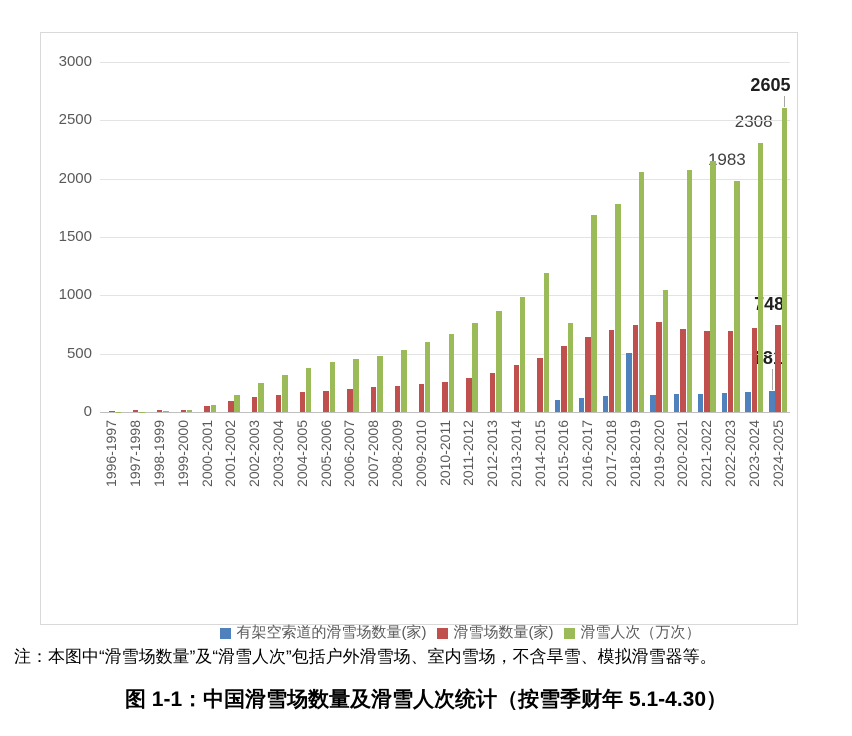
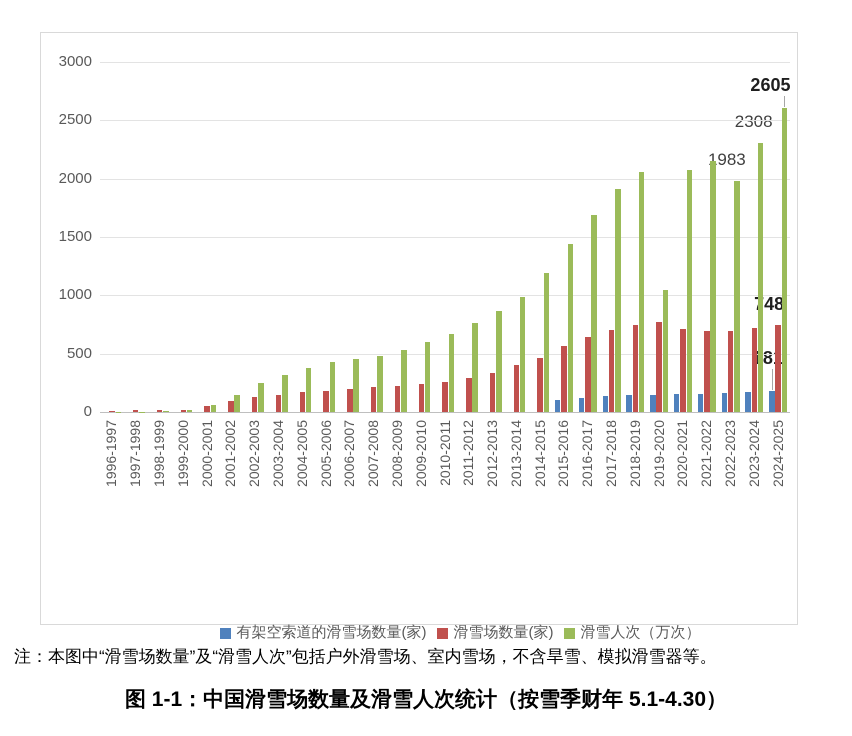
滑雪人次（万次）/2015-2016: 760 -> 1440
滑雪人次（万次）/2017-2018: 1780 -> 1910
有架空索道的滑雪场数量(家)/2018-2019: 510 -> 140
